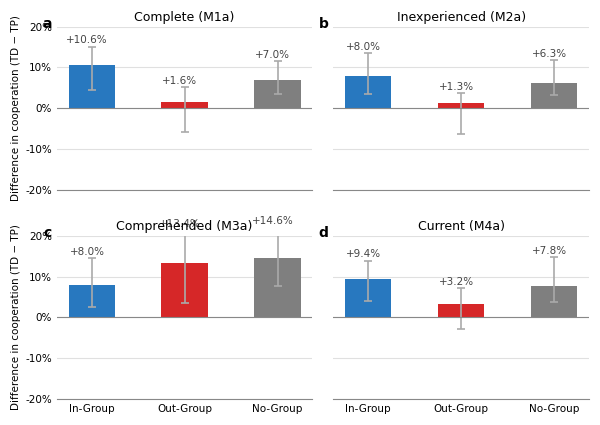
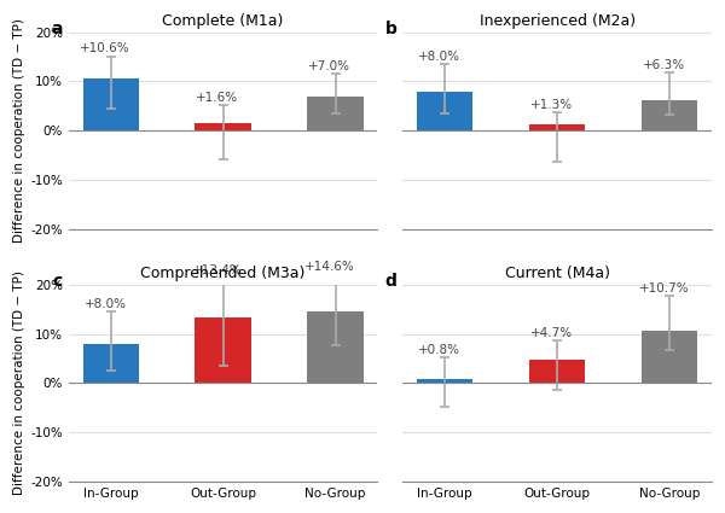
Current (M4a)/In-Group: +9.4% -> +0.8%
Current (M4a)/Out-Group: +3.2% -> +4.7%
Current (M4a)/No-Group: +7.8% -> +10.7%
